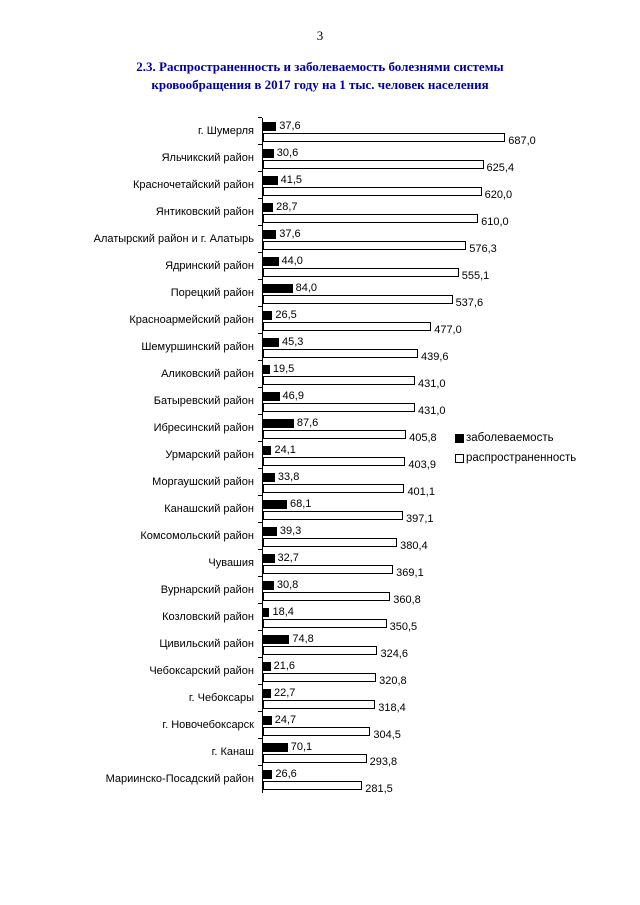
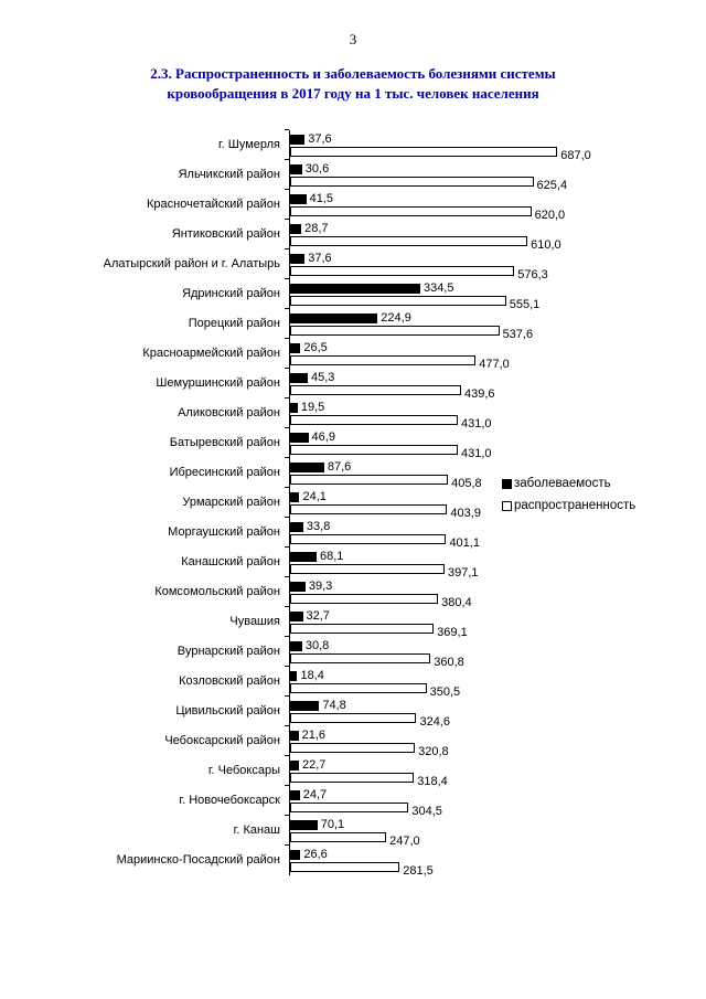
заболеваемость/Ядринский район: 44,0 -> 334,5
заболеваемость/Порецкий район: 84,0 -> 224,9
распространенность/г. Канаш: 293,8 -> 247,0
